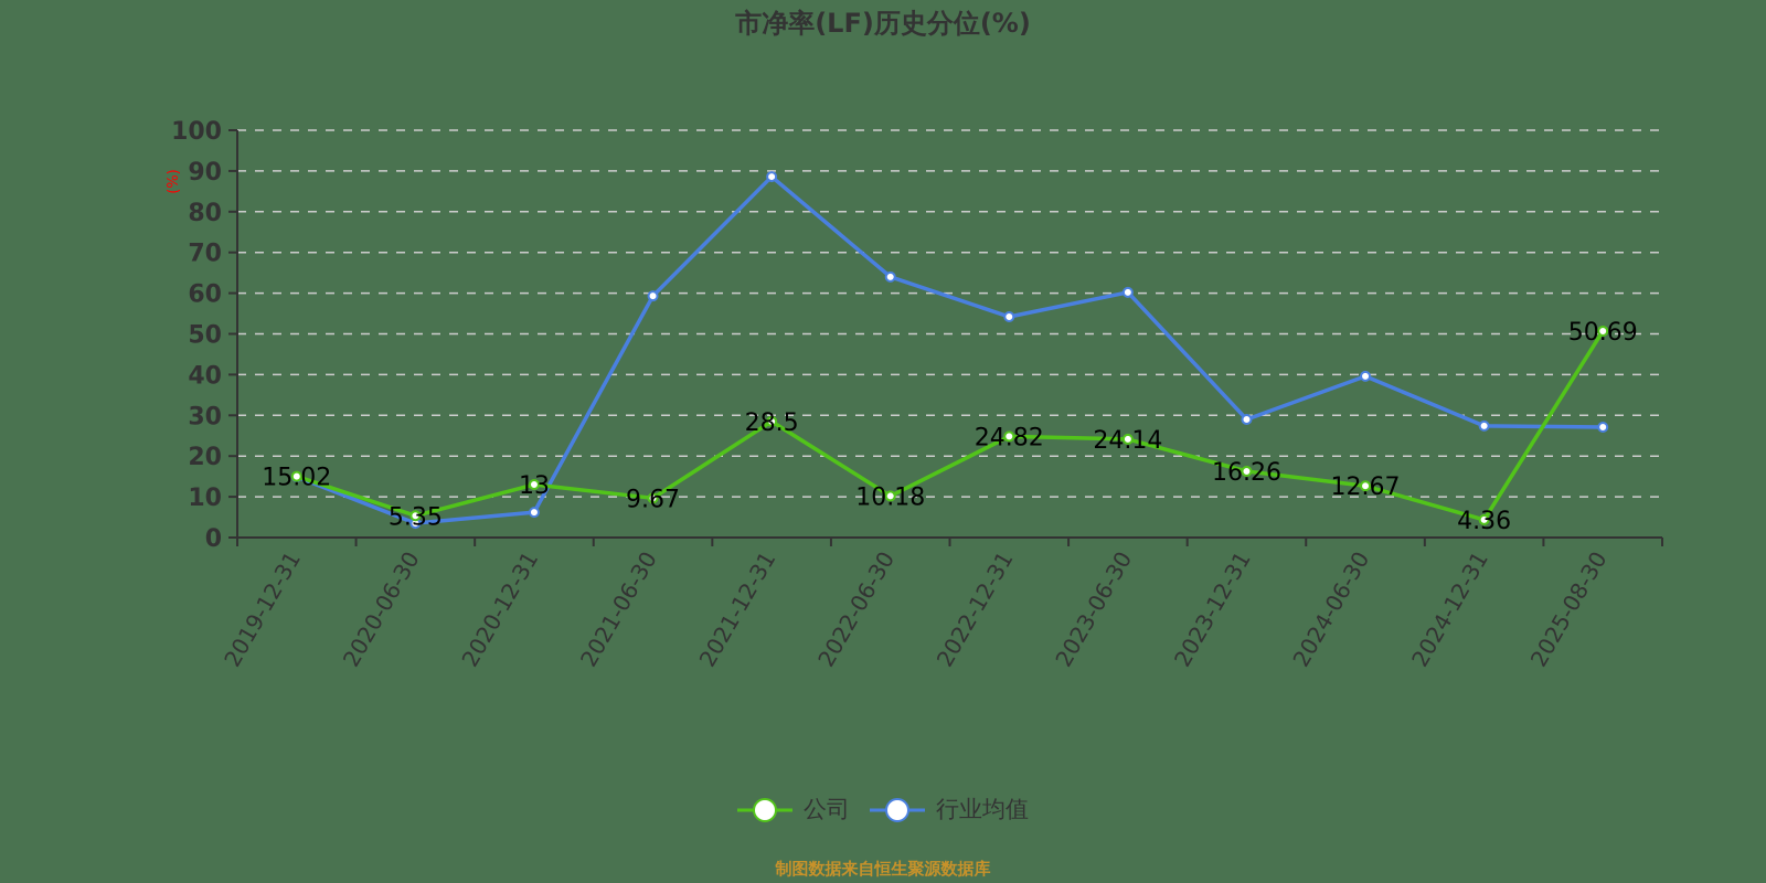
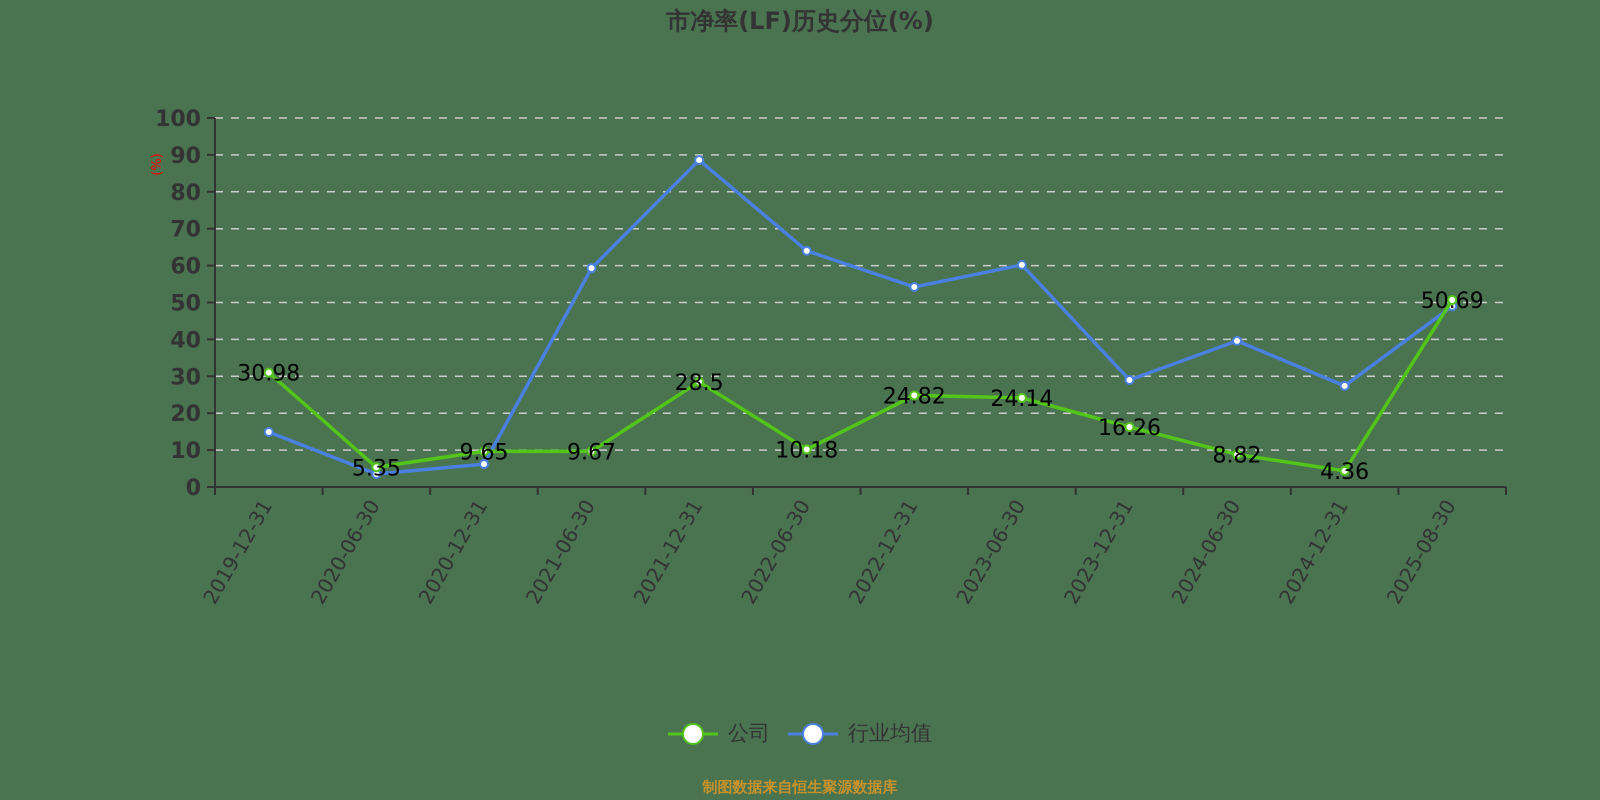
公司/2019-12-31: 15.02 -> 30.98
公司/2020-12-31: 13 -> 9.65
公司/2024-06-30: 12.67 -> 8.82
行业均值/2025-08-30: 27 -> 49
